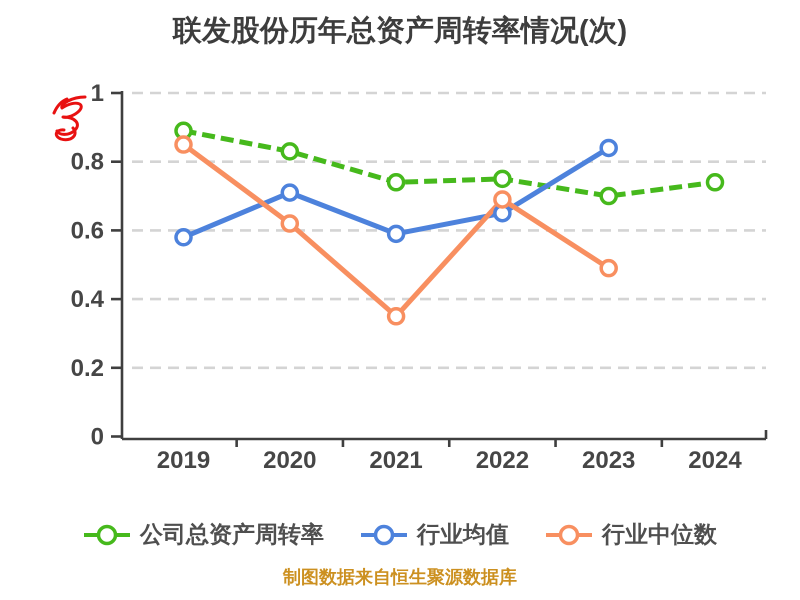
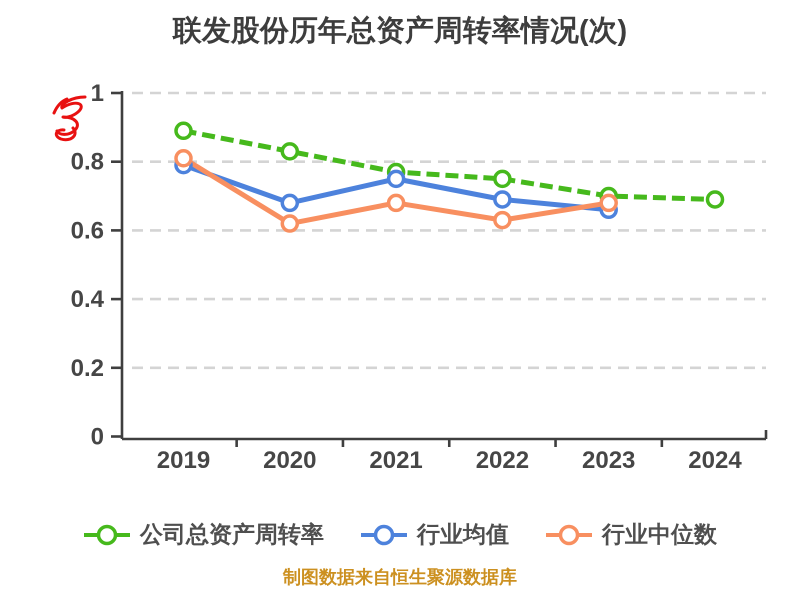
行业均值/2019: 0.58 -> 0.79
行业中位数/2019: 0.85 -> 0.81
行业均值/2020: 0.71 -> 0.68
公司总资产周转率/2021: 0.74 -> 0.77
行业均值/2021: 0.59 -> 0.75
行业中位数/2021: 0.35 -> 0.68
行业均值/2022: 0.65 -> 0.69
行业中位数/2022: 0.69 -> 0.63
行业均值/2023: 0.84 -> 0.66
行业中位数/2023: 0.49 -> 0.68
公司总资产周转率/2024: 0.74 -> 0.69
